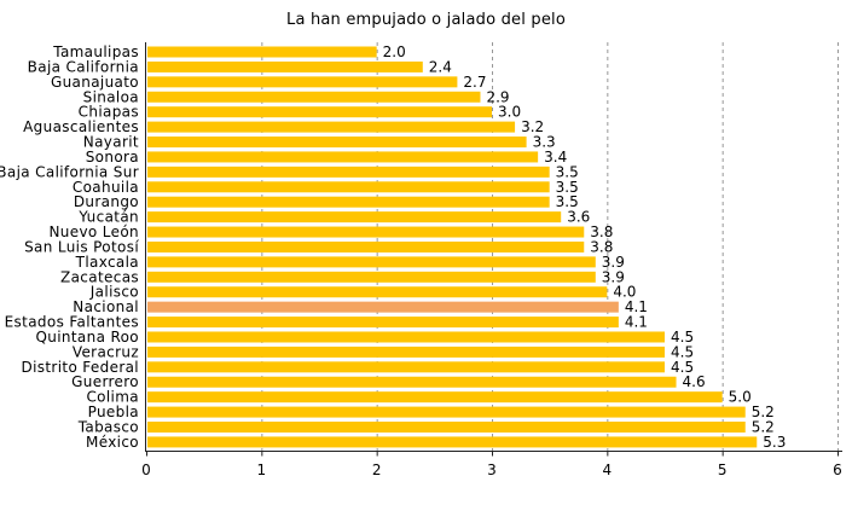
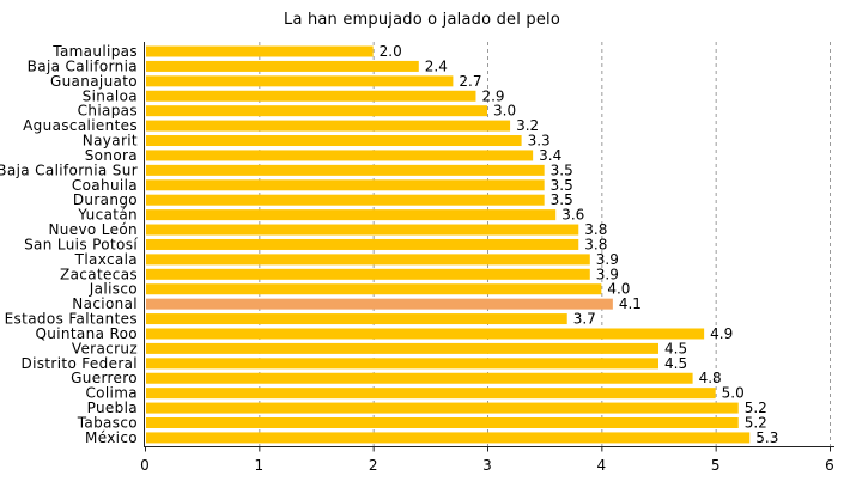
Estados Faltantes: 4.1 -> 3.7
Quintana Roo: 4.5 -> 4.9
Guerrero: 4.6 -> 4.8
